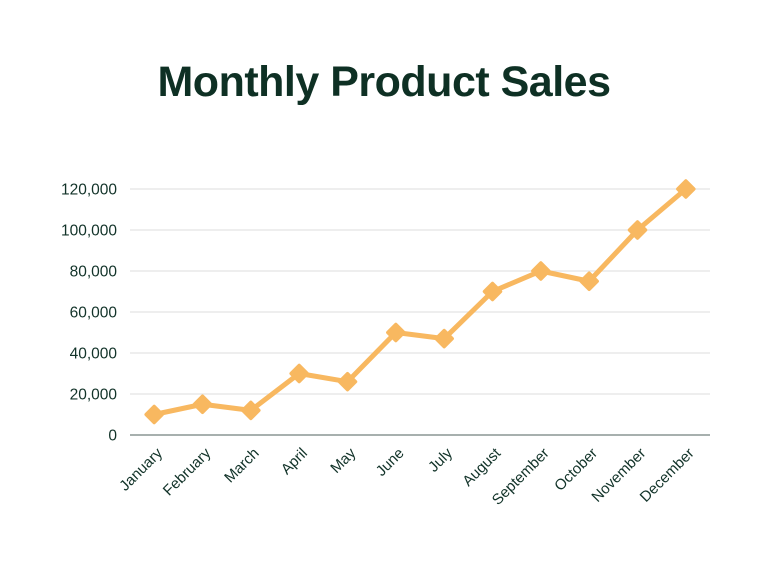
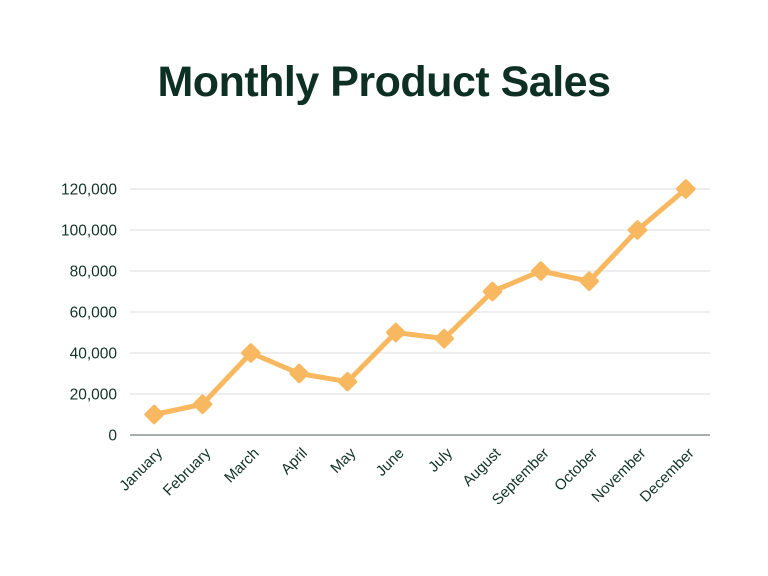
March: 12000 -> 40000
